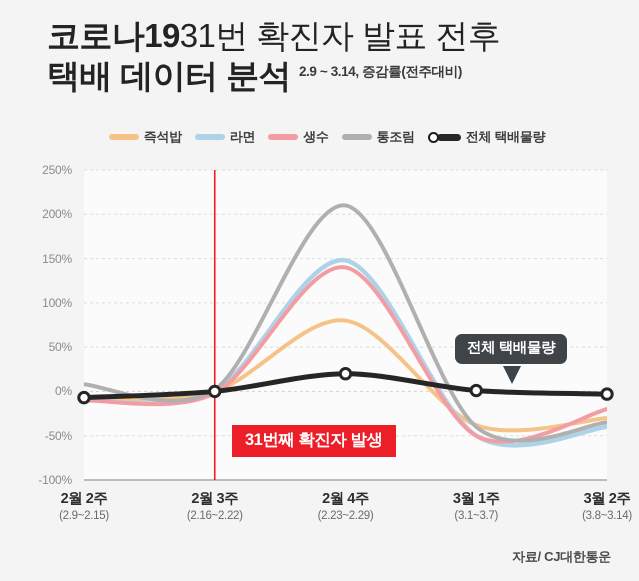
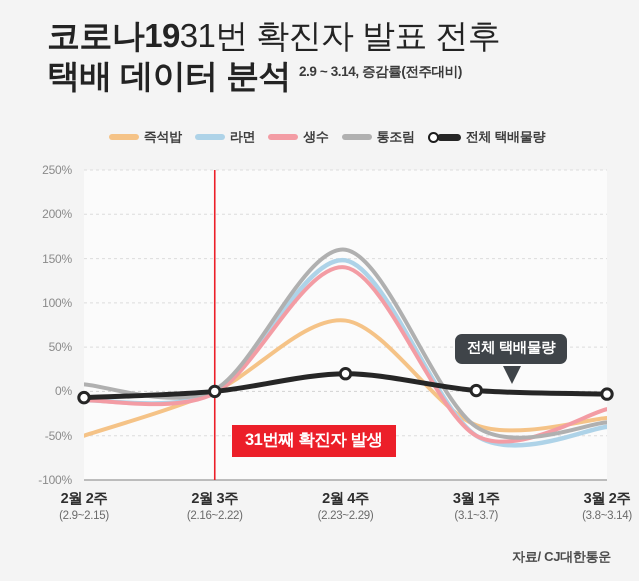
즉석밥/2월 2주: -10% -> -50%
통조림/2월 4주: 210% -> 160%
